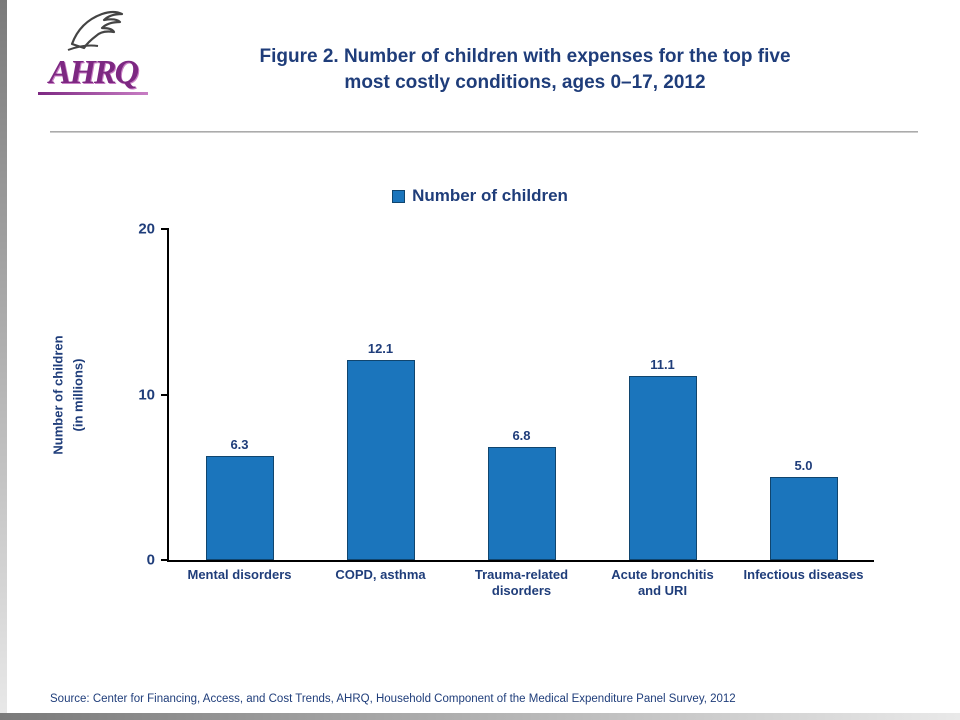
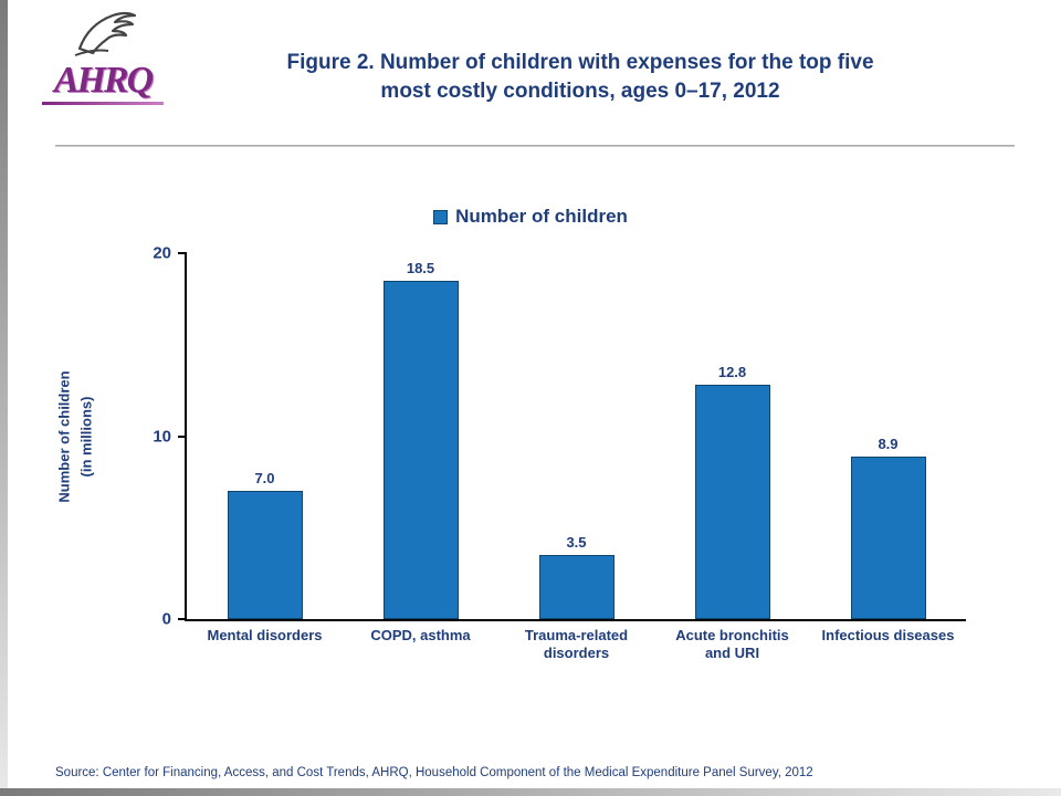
Mental disorders: 6.3 -> 7.0
COPD, asthma: 12.1 -> 18.5
Trauma-related disorders: 6.8 -> 3.5
Acute bronchitis and URI: 11.1 -> 12.8
Infectious diseases: 5.0 -> 8.9
